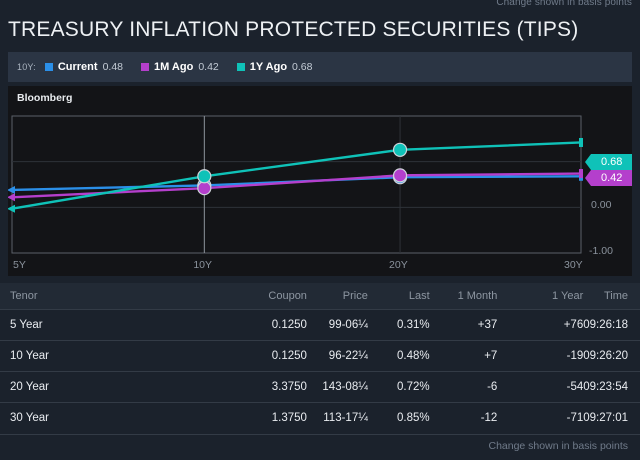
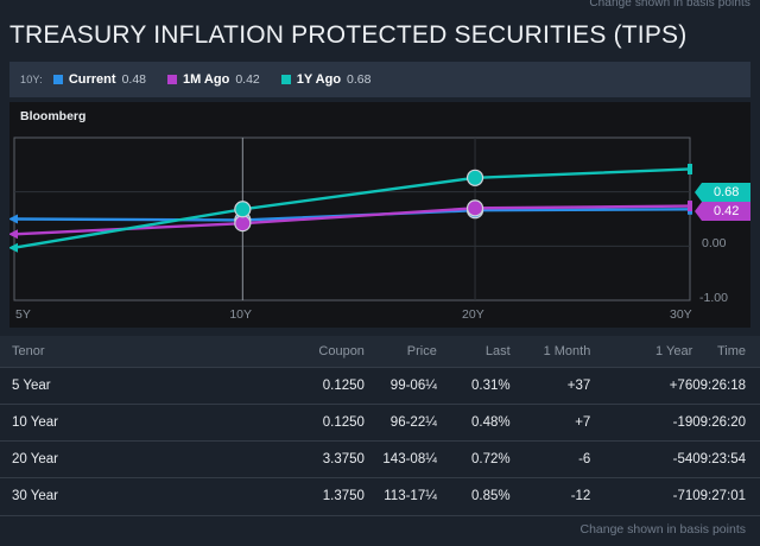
Current/5Y: 0.4 -> 0.5
